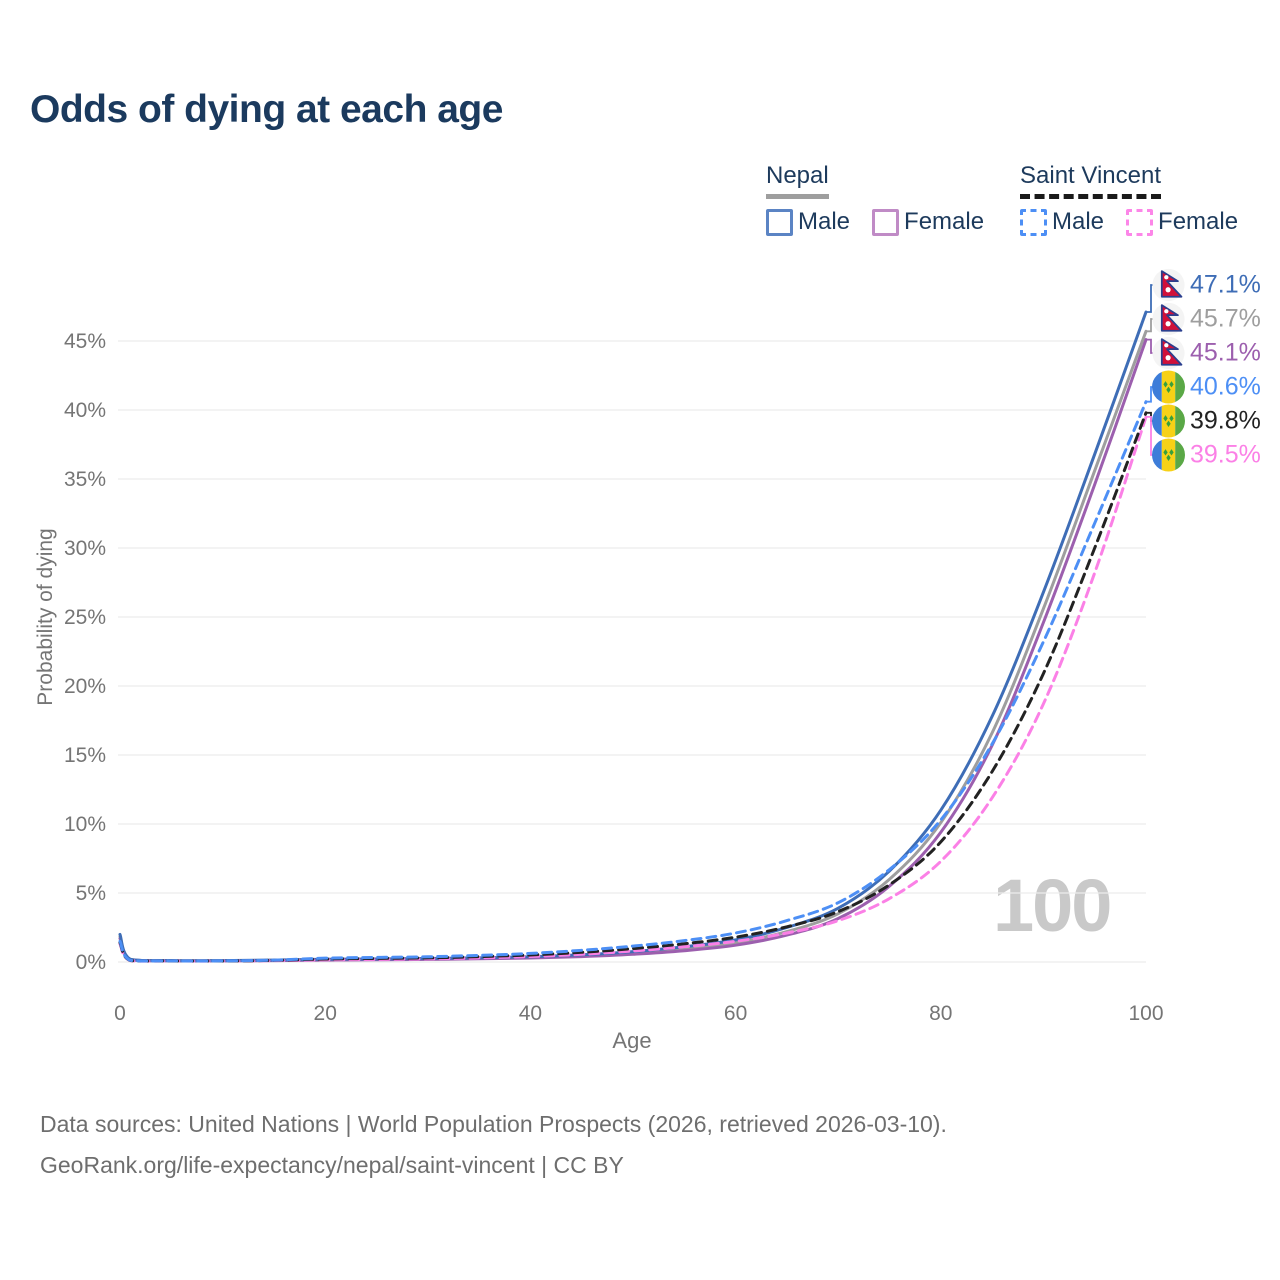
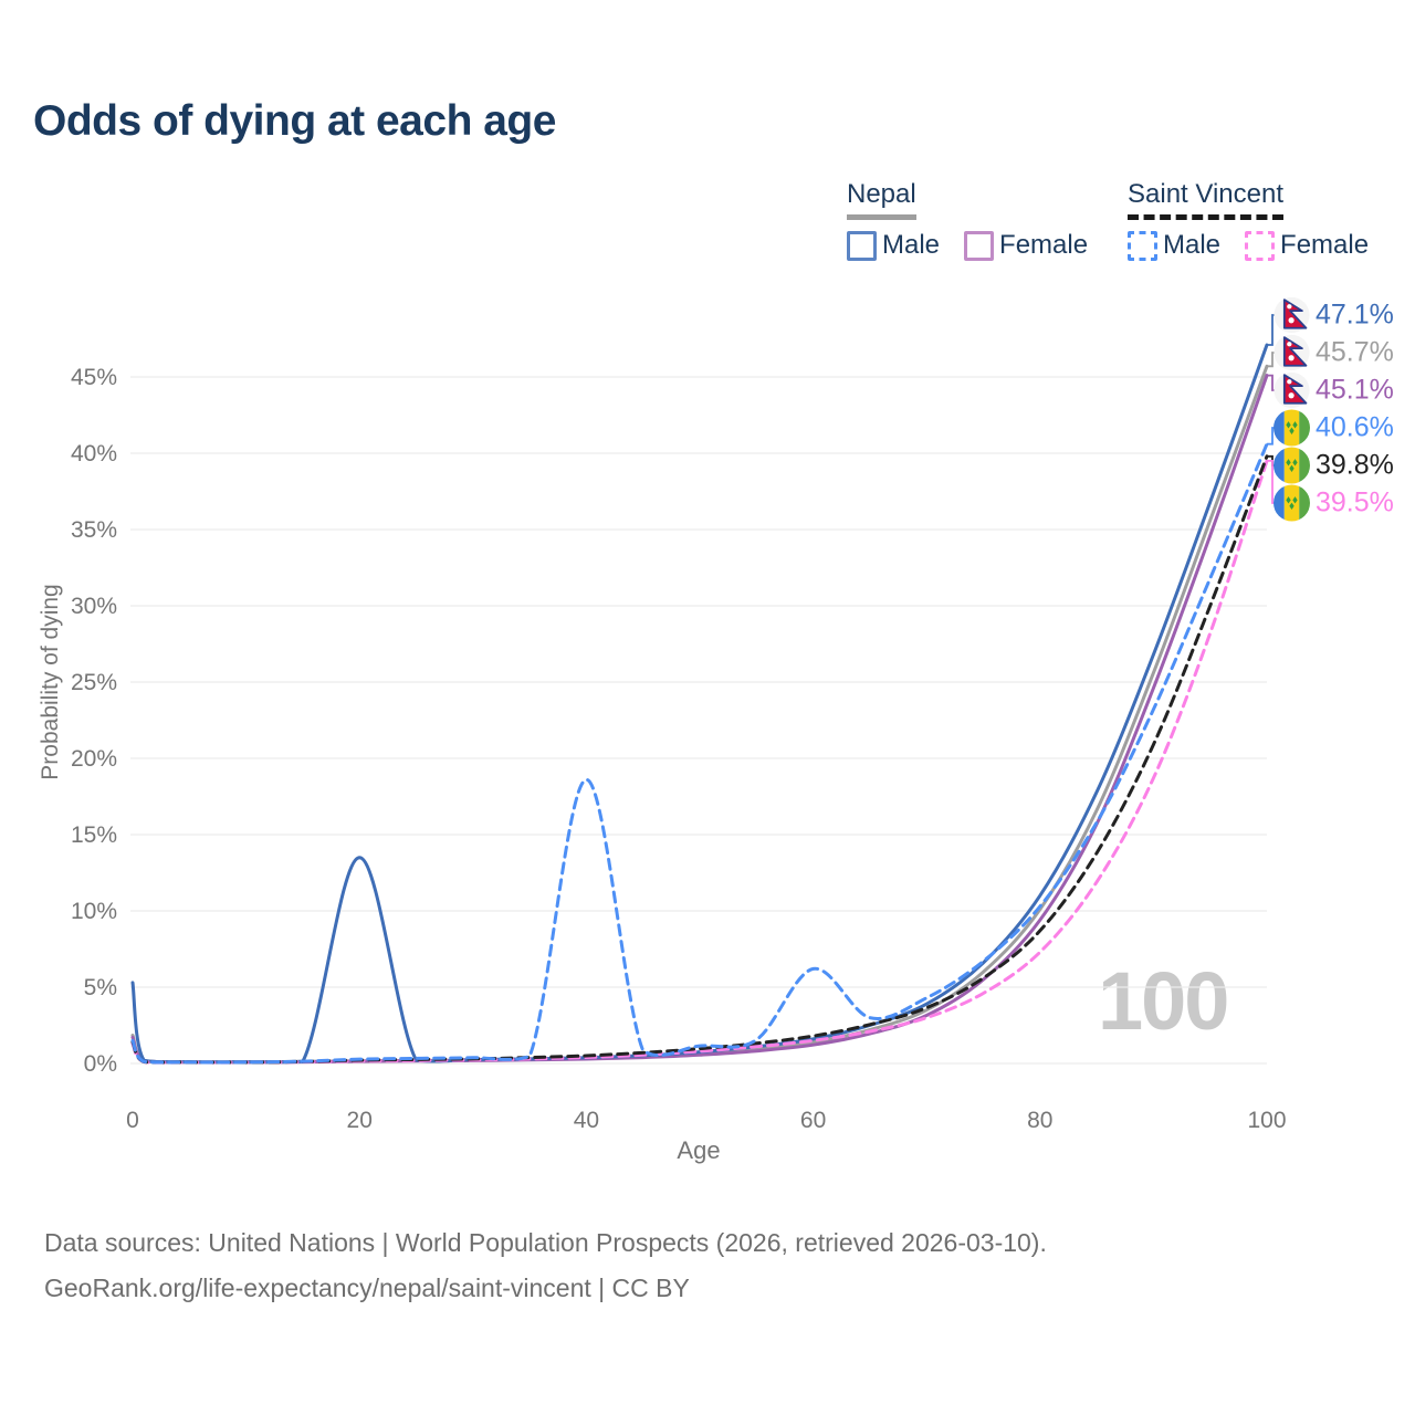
Nepal Male/0: 2.0% -> 5.3%
Nepal Male/20: 0.2% -> 13.5%
Saint Vincent Male/40: 0.6% -> 18.6%
Saint Vincent Male/60: 2.1% -> 6.2%
